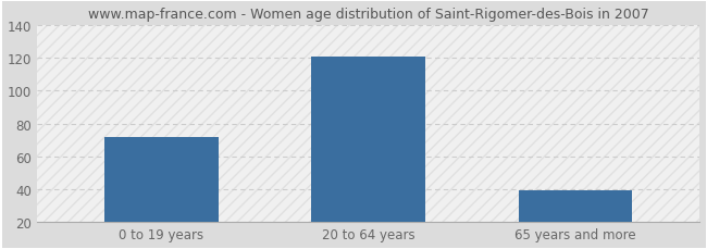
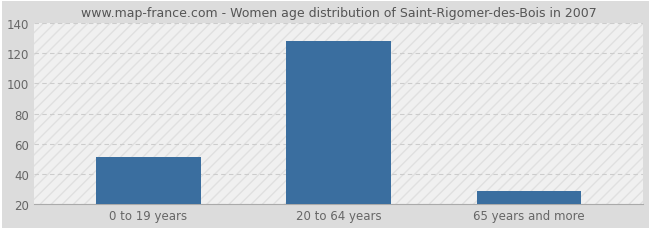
0 to 19 years: 72 -> 51
20 to 64 years: 121 -> 128
65 years and more: 39 -> 29
